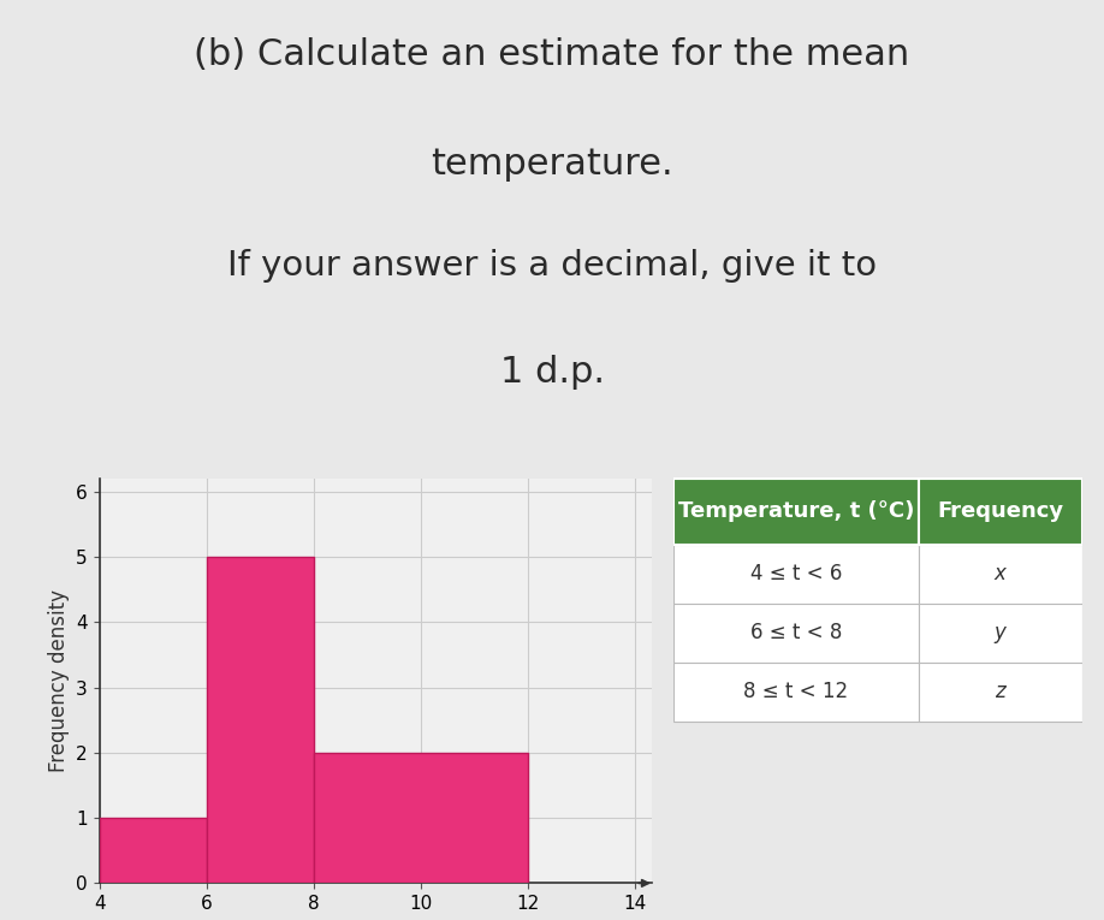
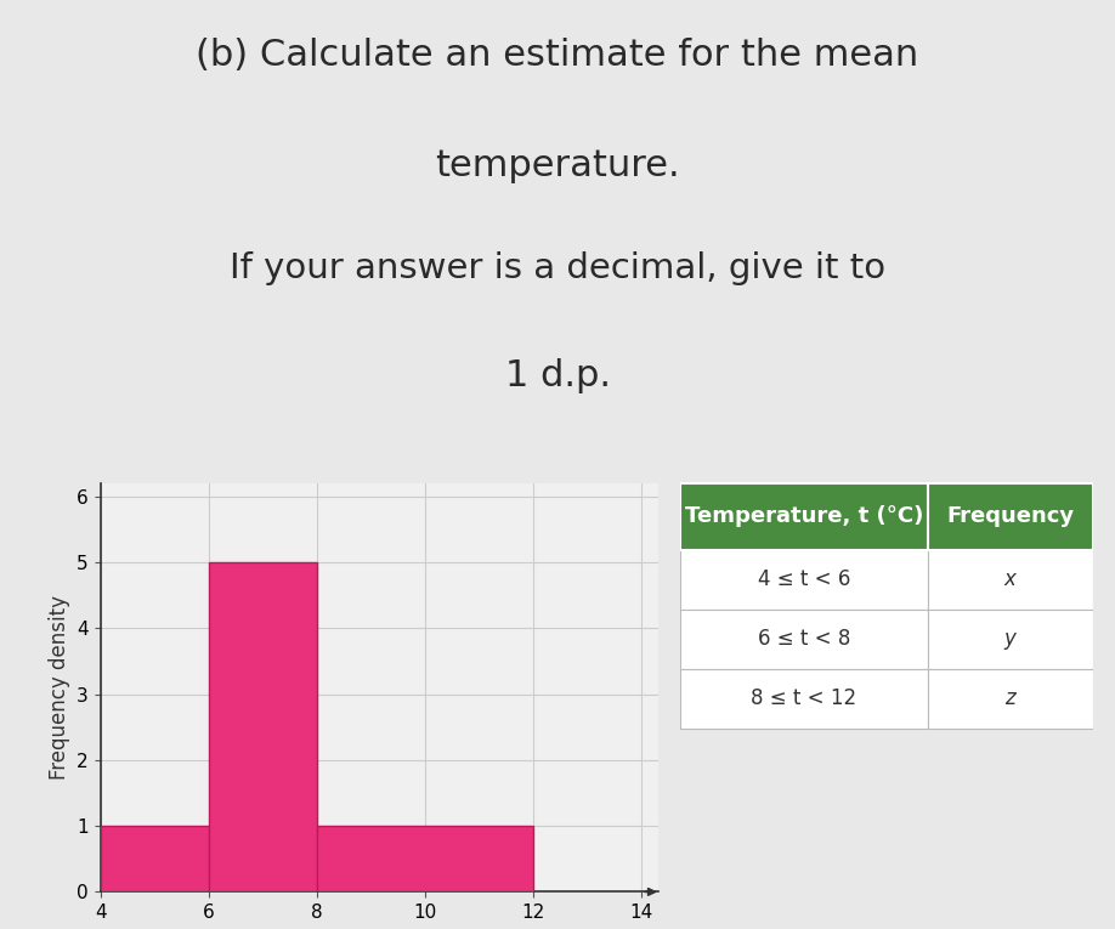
10: 2 -> 1
